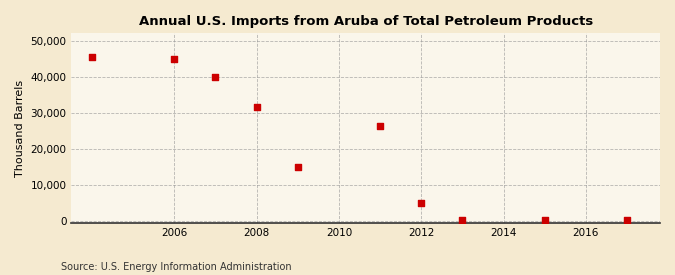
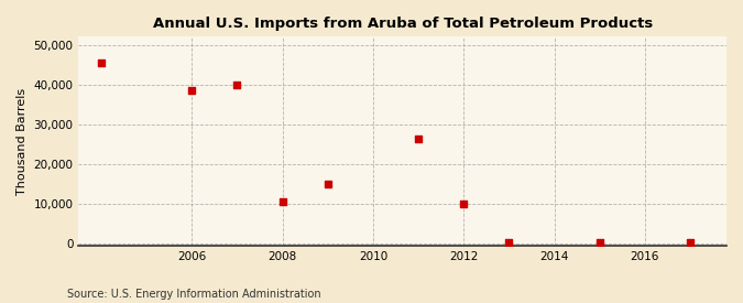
2006: 45,000 -> 38,500
2008: 31,500 -> 10,500
2012: 5,000 -> 10,000
